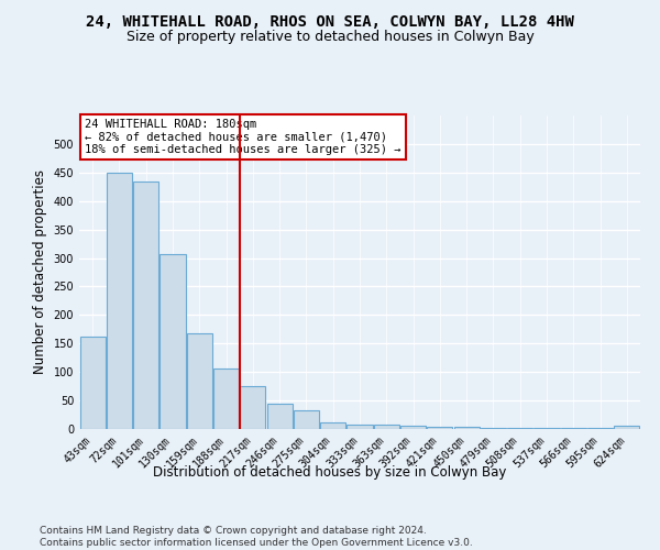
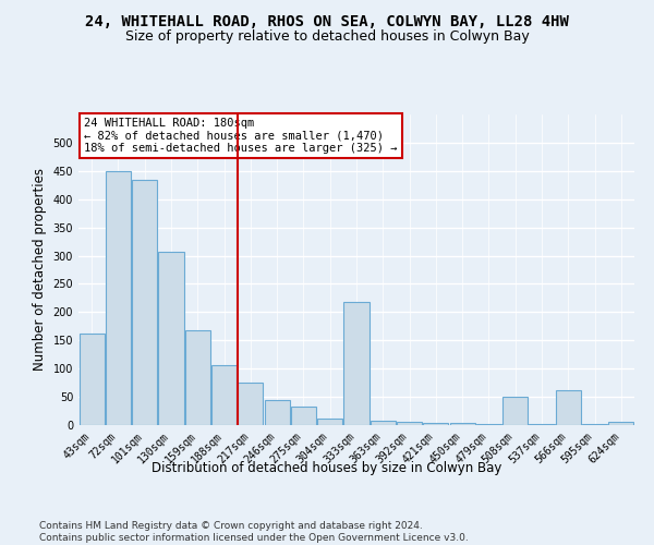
333sqm: 8 -> 218
508sqm: 2 -> 50
566sqm: 2 -> 62
